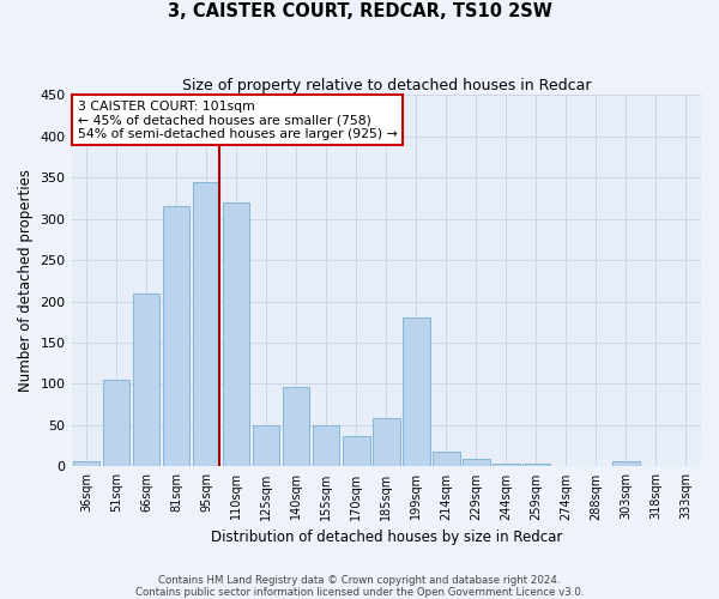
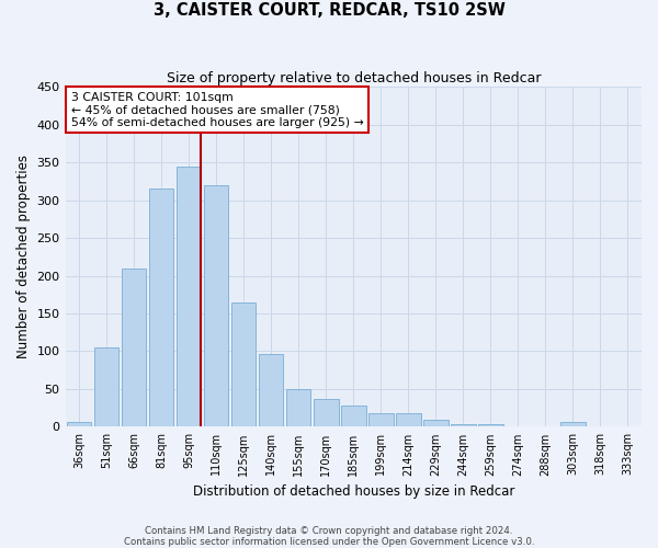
125sqm: 50 -> 165
185sqm: 58 -> 28
199sqm: 180 -> 18
